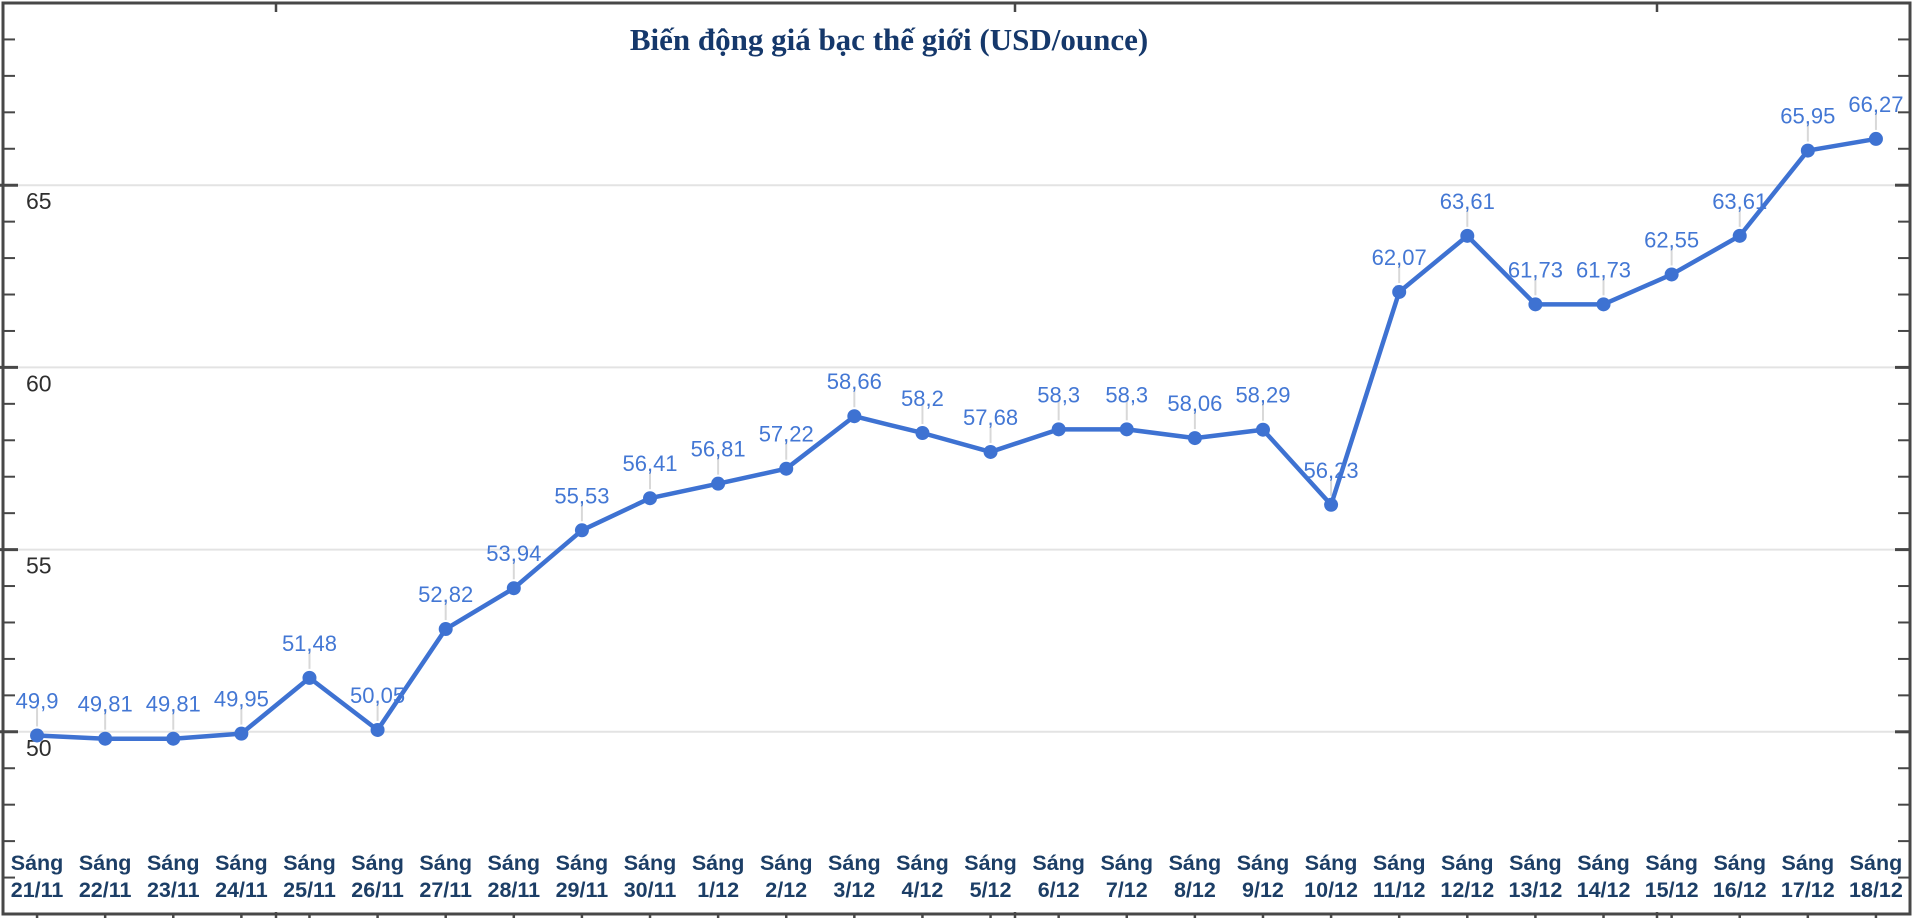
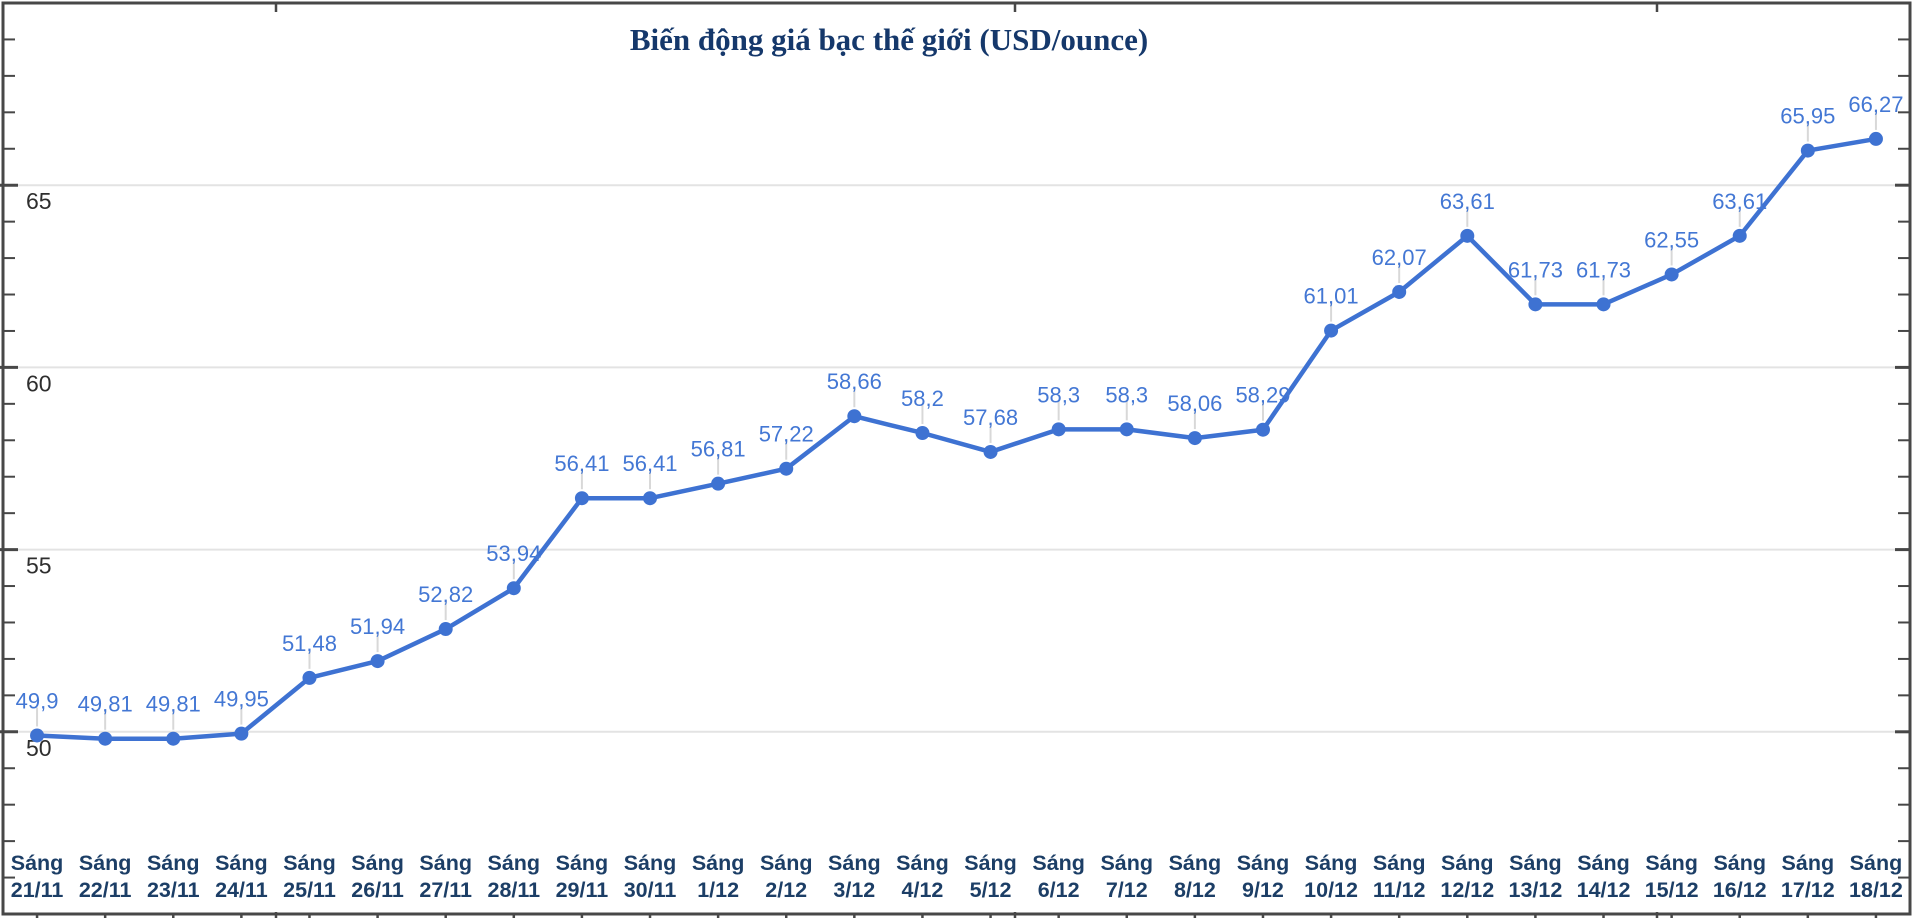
26/11: 50,05 -> 51,94
29/11: 55,53 -> 56,41
10/12: 56,23 -> 61,01
